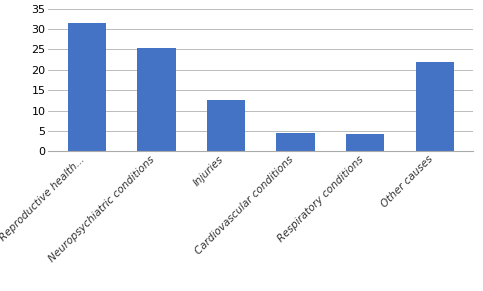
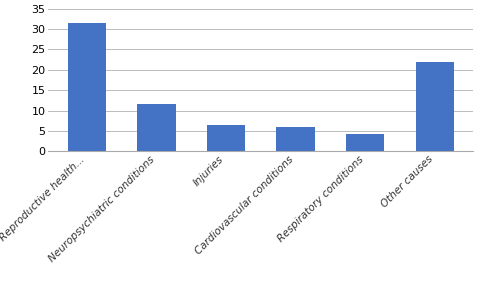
Neuropsychiatric conditions: 25.3 -> 11.5
Injuries: 12.5 -> 6.5
Cardiovascular conditions: 4.6 -> 6.0
